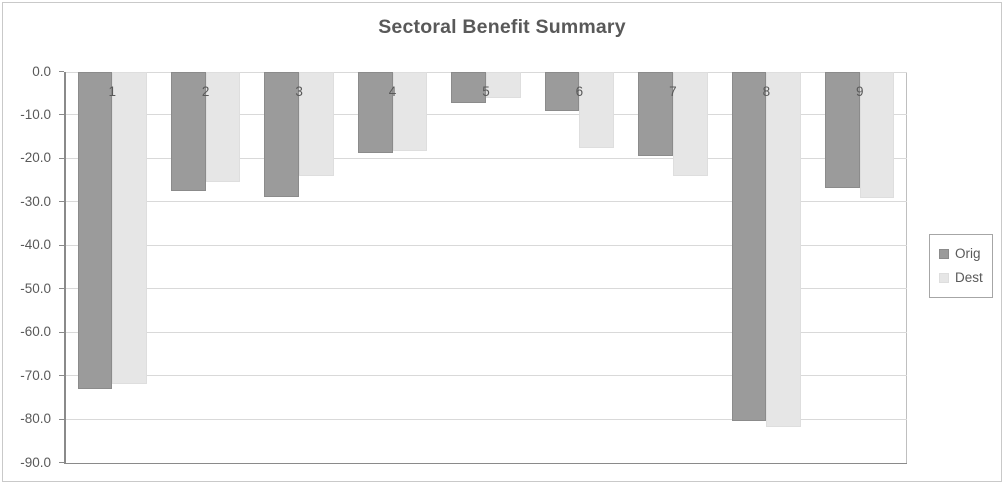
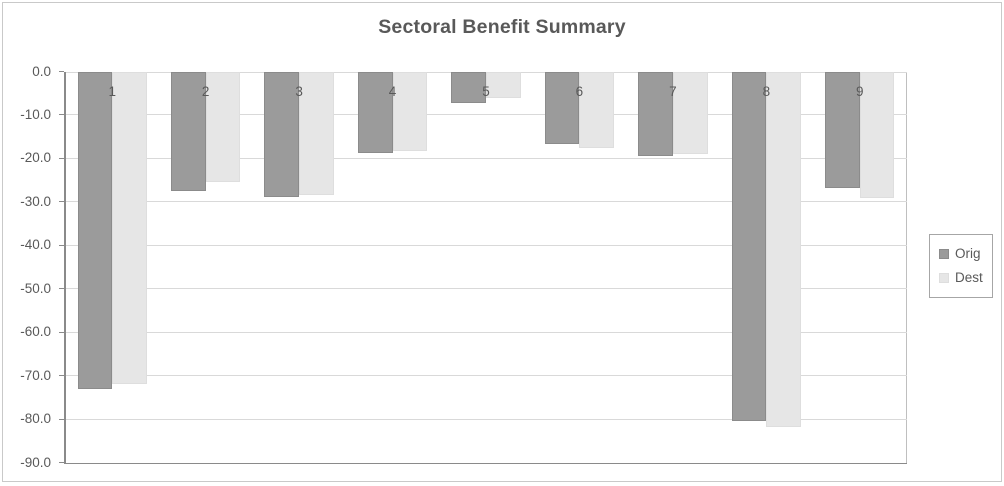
Dest/3: -24 -> -28
Orig/6: -9 -> -17
Dest/7: -24 -> -19
